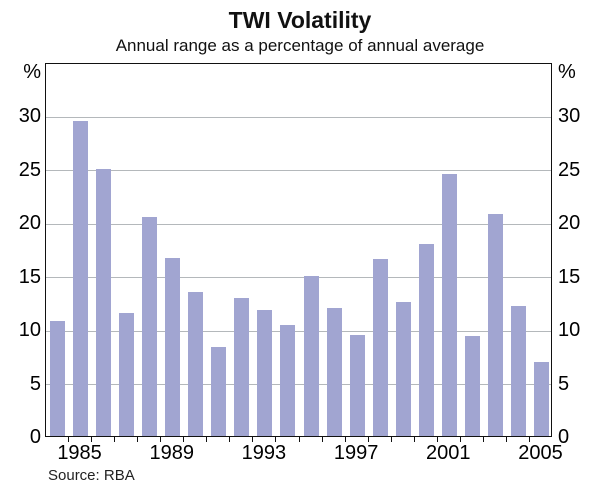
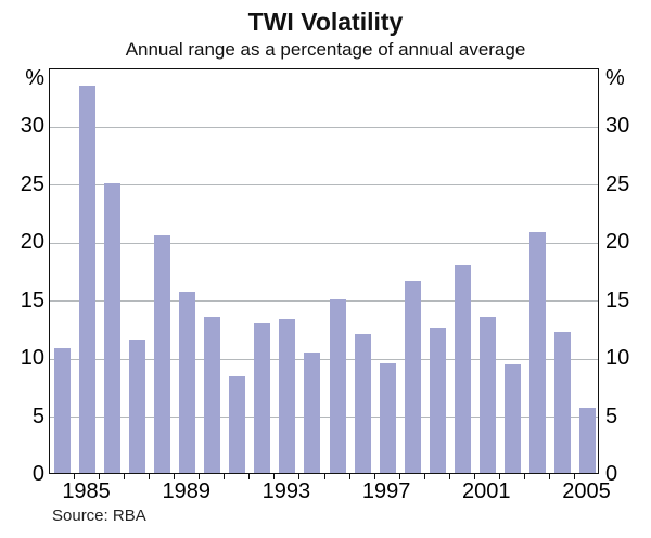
1985: 29.5 -> 33.4
1989: 16.7 -> 15.6
1993: 11.8 -> 13.3
2001: 24.5 -> 13.5
2005: 6.9 -> 5.6
